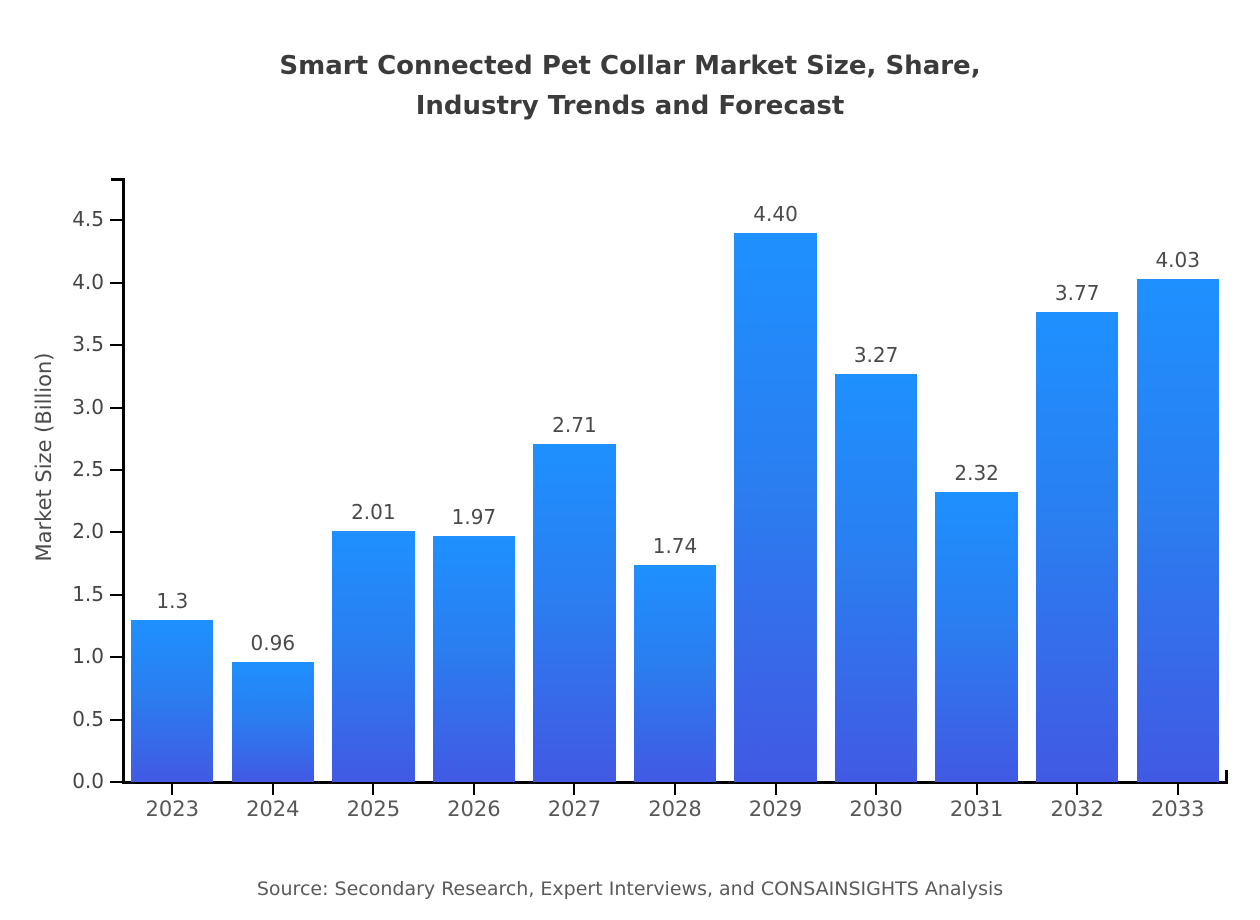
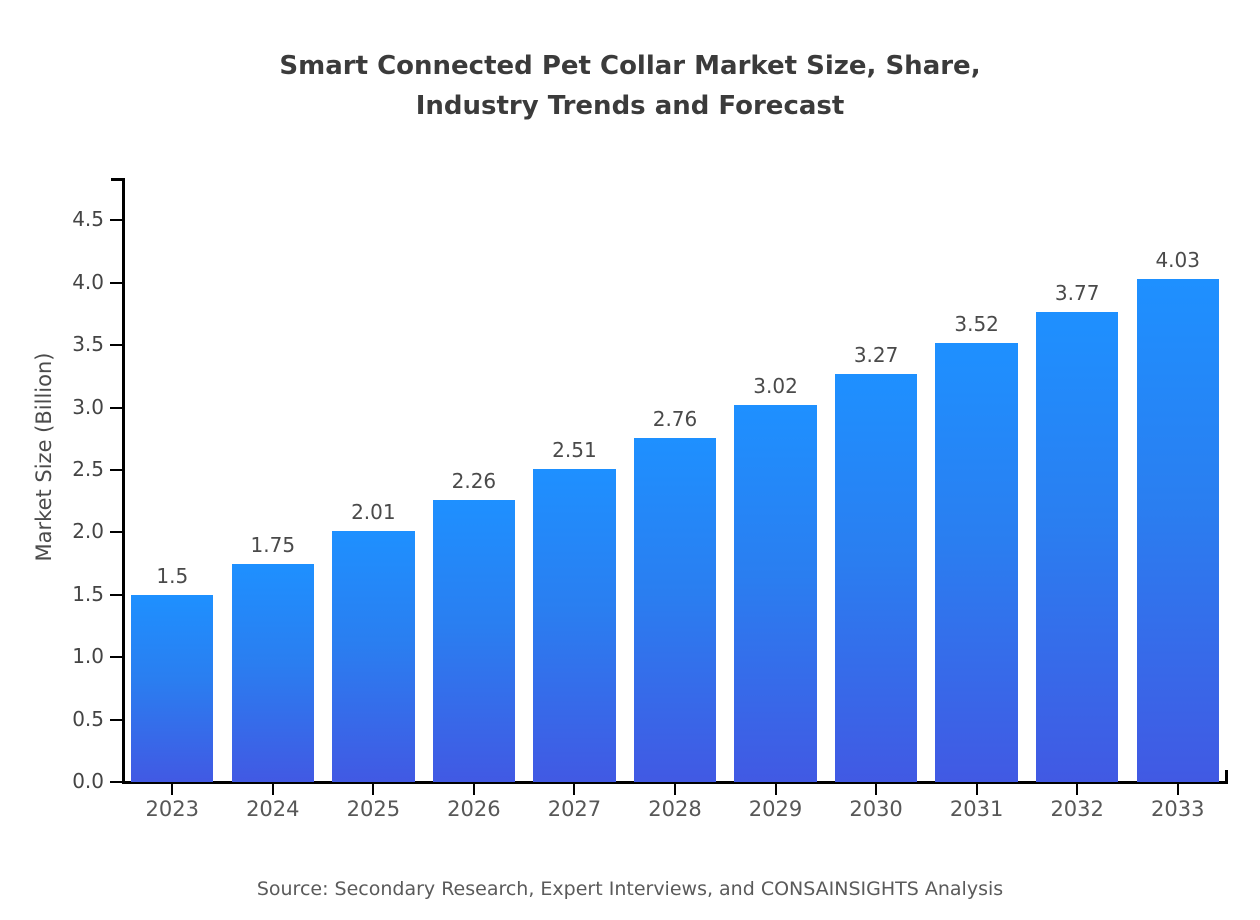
2023: 1.3 -> 1.5
2024: 0.96 -> 1.75
2026: 1.97 -> 2.26
2027: 2.71 -> 2.51
2028: 1.74 -> 2.76
2029: 4.40 -> 3.02
2031: 2.32 -> 3.52
